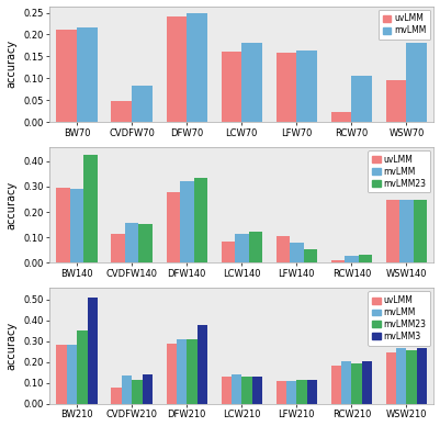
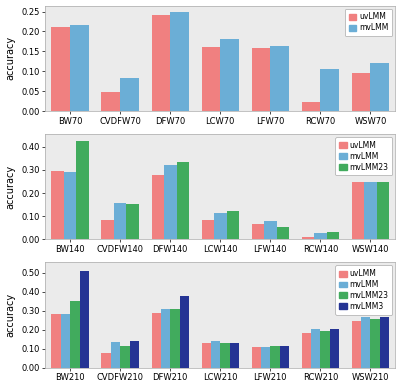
mvLMM/WSW70: 0.180 -> 0.121
uvLMM/CVDFW140: 0.115 -> 0.085
uvLMM/LFW140: 0.105 -> 0.065
